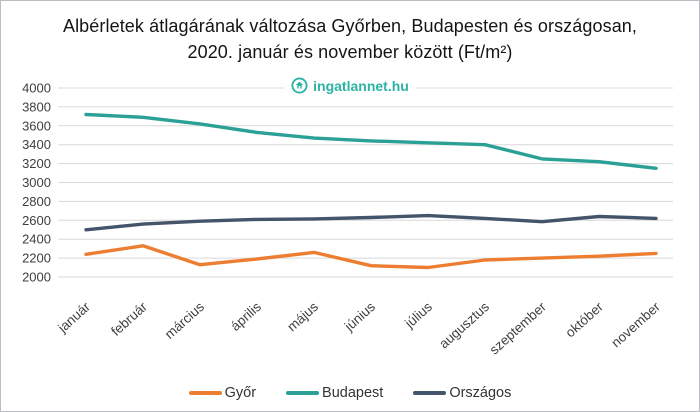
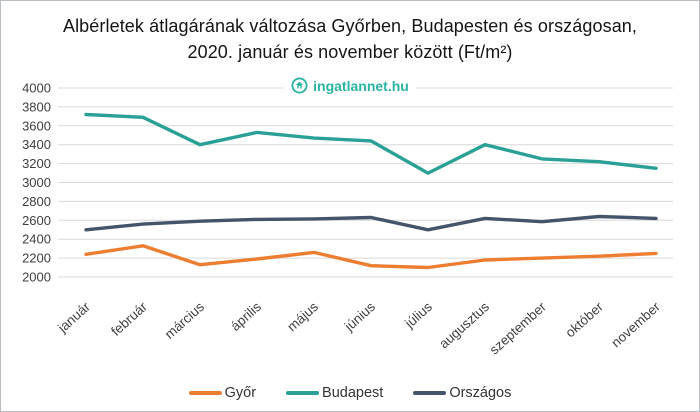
Budapest/március: 3600 -> 3400
Budapest/július: 3400 -> 3100
Országos/július: 2600 -> 2500
